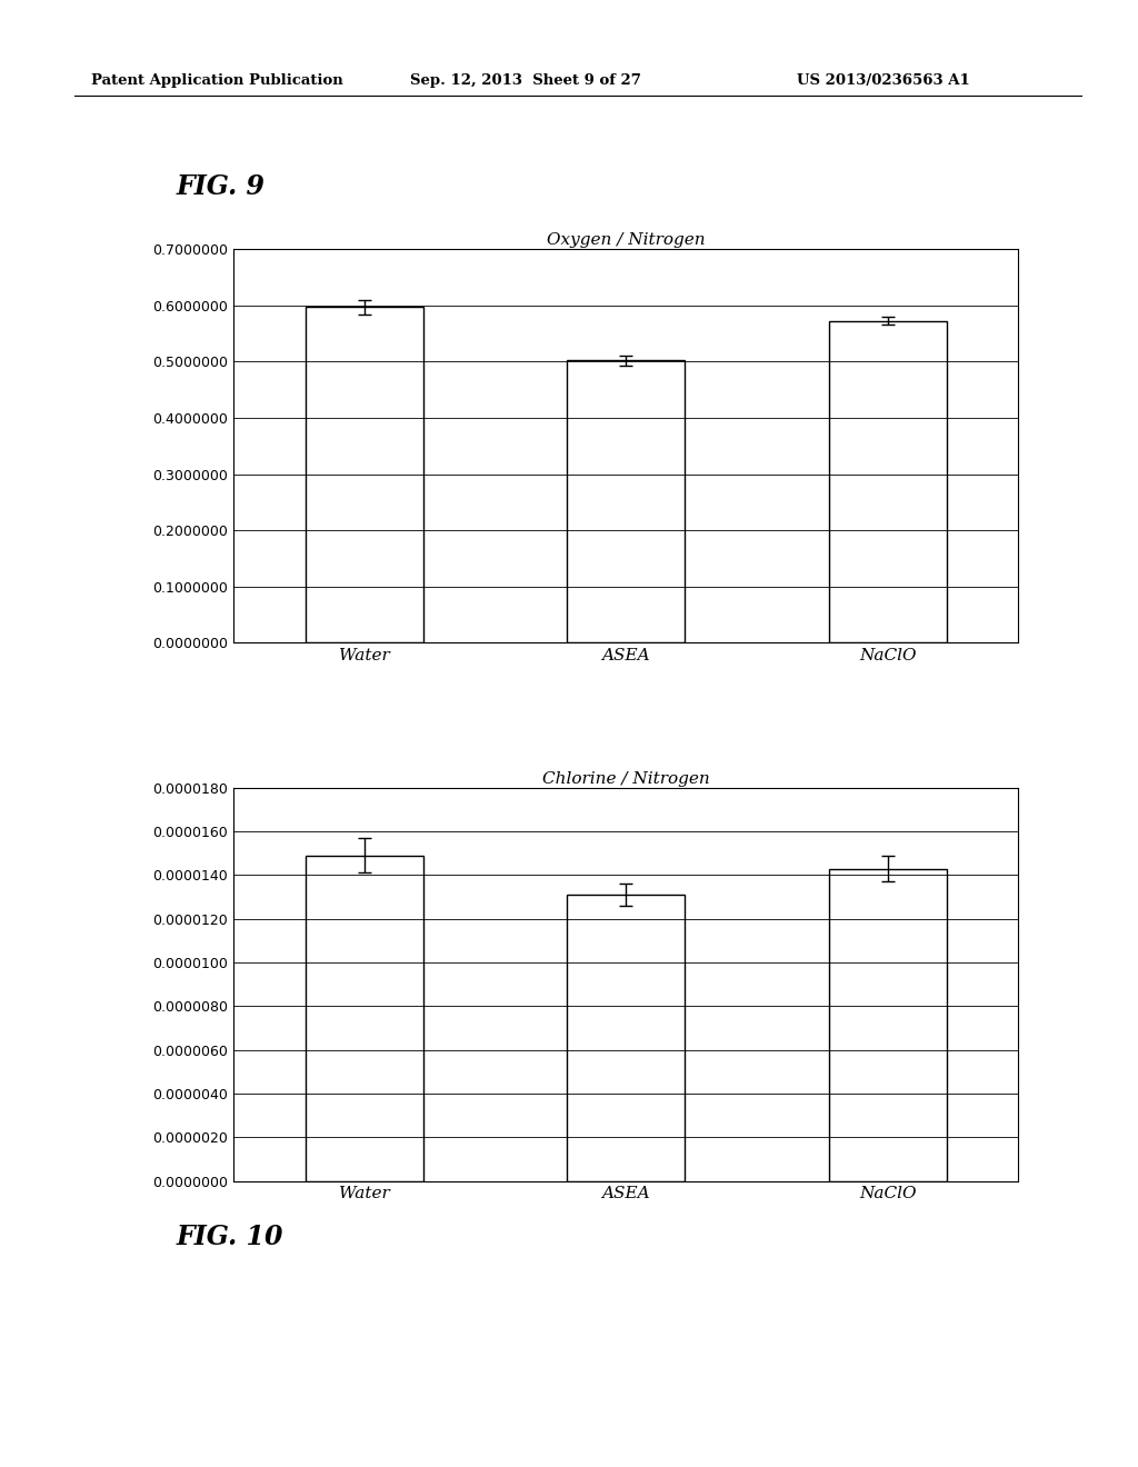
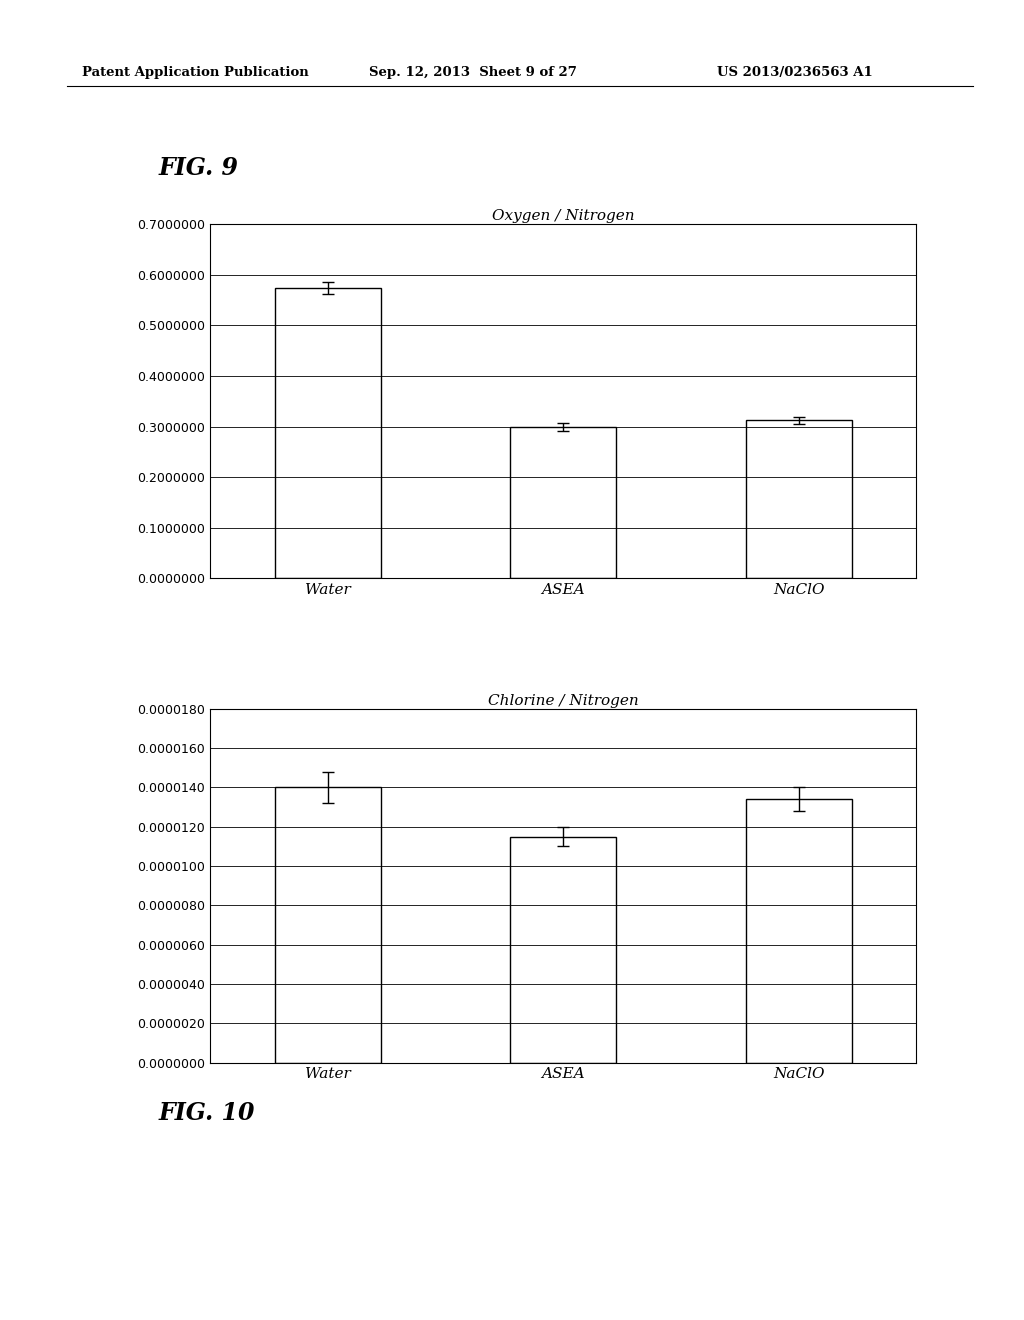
Oxygen / Nitrogen/Water: 0.597 -> 0.574
Oxygen / Nitrogen/ASEA: 0.502 -> 0.300
Oxygen / Nitrogen/NaClO: 0.573 -> 0.312
Chlorine / Nitrogen/Water: 0.0000149 -> 0.0000140
Chlorine / Nitrogen/ASEA: 0.0000131 -> 0.0000115
Chlorine / Nitrogen/NaClO: 0.0000143 -> 0.0000134
